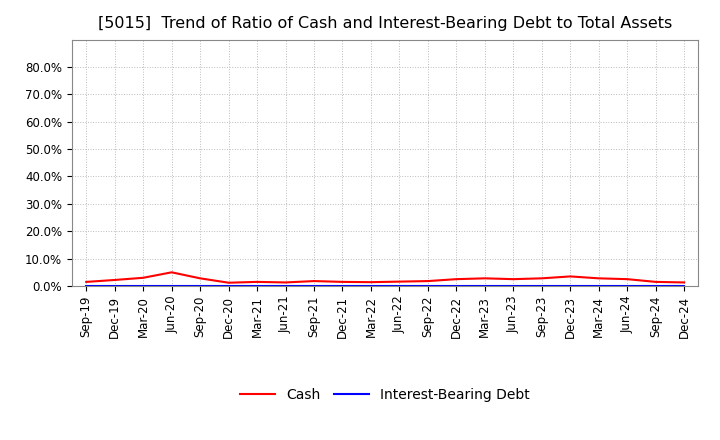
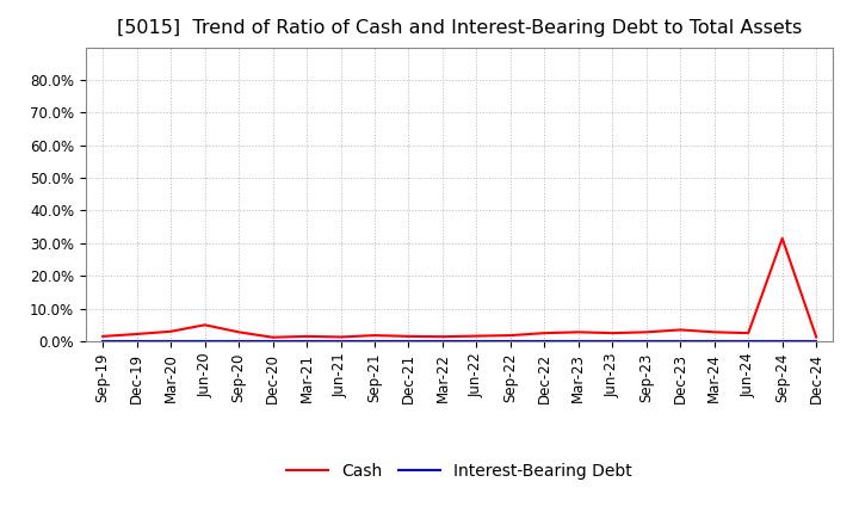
Cash/Sep-24: 1.5% -> 31.5%
